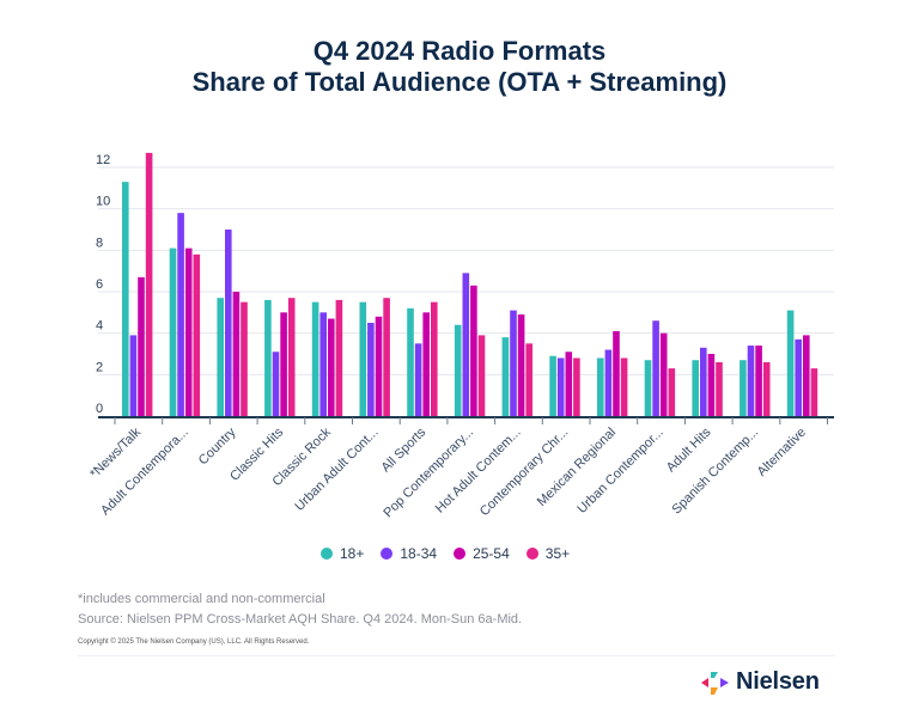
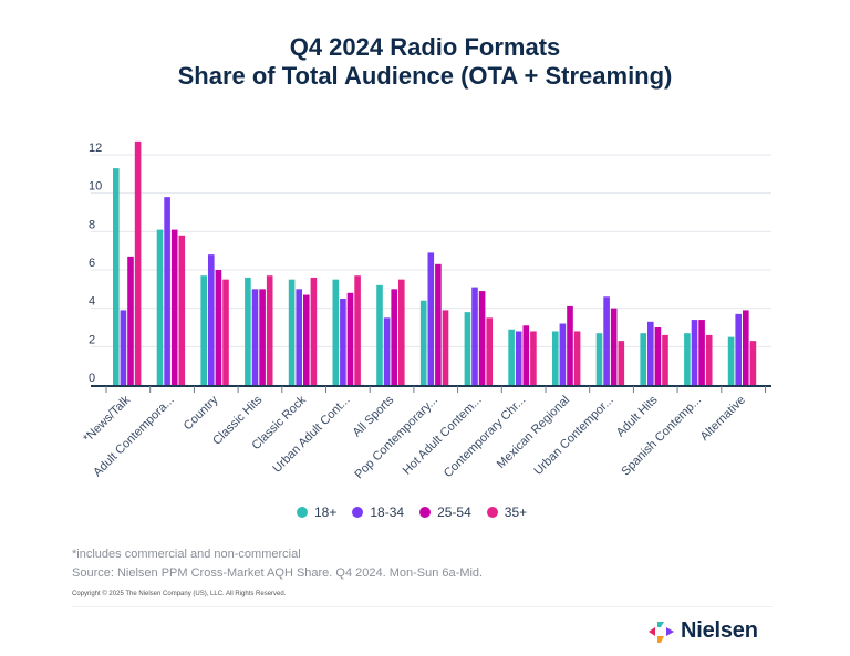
18-34/Country: 9.0 -> 6.8
18-34/Classic Hits: 3.1 -> 5.0
18+/Alternative: 5.1 -> 2.5
